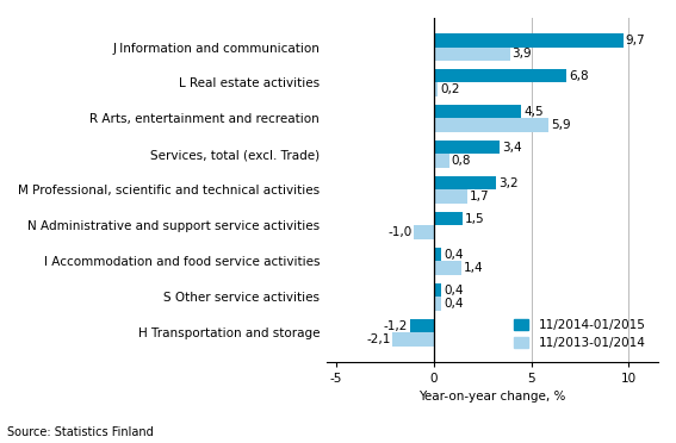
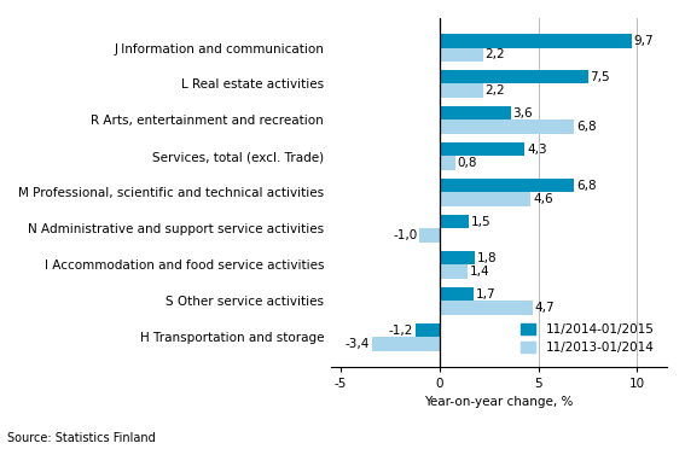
11/2013-01/2014/J Information and communication: 3,9 -> 2,2
11/2014-01/2015/L Real estate activities: 6,8 -> 7,5
11/2013-01/2014/L Real estate activities: 0,2 -> 2,2
11/2014-01/2015/R Arts, entertainment and recreation: 4,5 -> 3,6
11/2013-01/2014/R Arts, entertainment and recreation: 5,9 -> 6,8
11/2014-01/2015/Services, total (excl. Trade): 3,4 -> 4,3
11/2014-01/2015/M Professional, scientific and technical activities: 3,2 -> 6,8
11/2013-01/2014/M Professional, scientific and technical activities: 1,7 -> 4,6
11/2014-01/2015/I Accommodation and food service activities: 0,4 -> 1,8
11/2014-01/2015/S Other service activities: 0,4 -> 1,7
11/2013-01/2014/S Other service activities: 0,4 -> 4,7
11/2013-01/2014/H Transportation and storage: -2,1 -> -3,4
